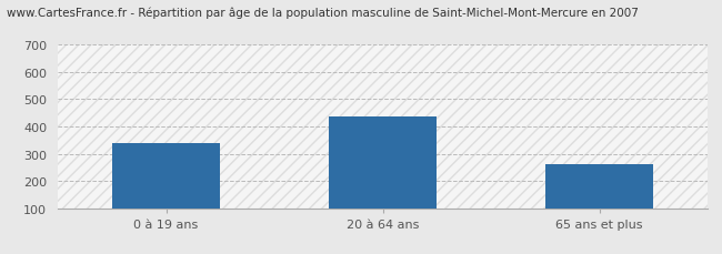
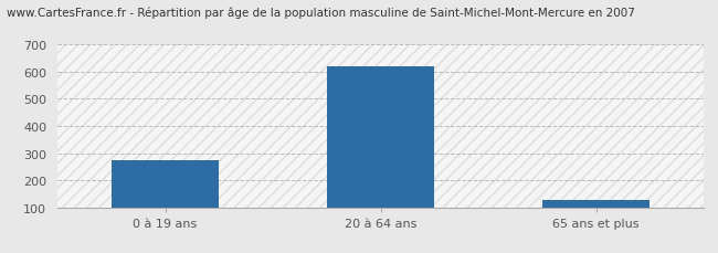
0 à 19 ans: 340 -> 275
20 à 64 ans: 435 -> 620
65 ans et plus: 260 -> 125
